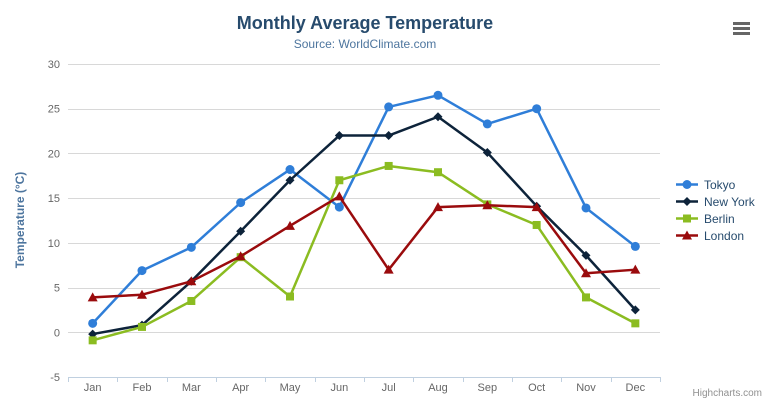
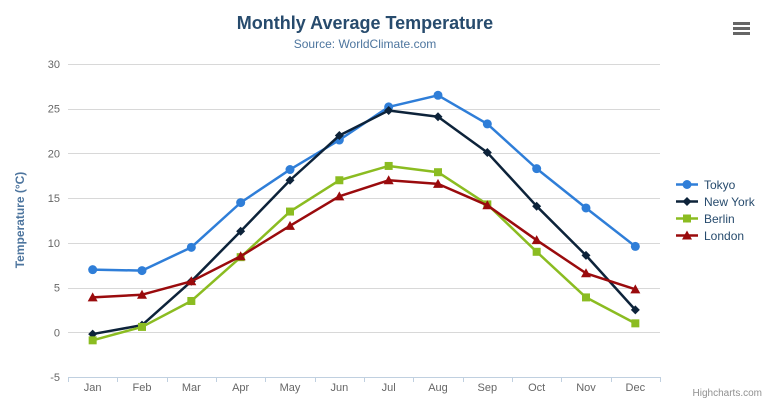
Tokyo/Jan: 1 -> 7
Berlin/May: 4 -> 14
Tokyo/Jun: 14 -> 22
New York/Jul: 22 -> 25
London/Jul: 7 -> 17
London/Aug: 14 -> 17
Tokyo/Oct: 25 -> 18
Berlin/Oct: 12 -> 9
London/Oct: 14 -> 10
London/Dec: 7 -> 5
